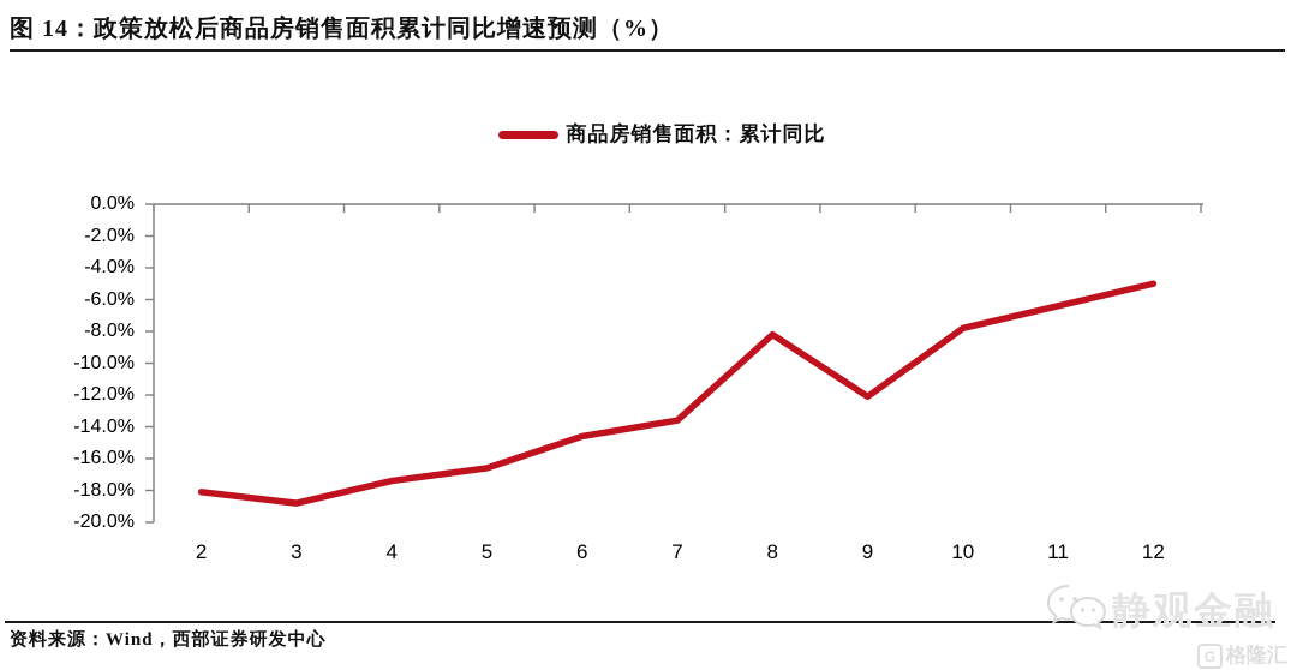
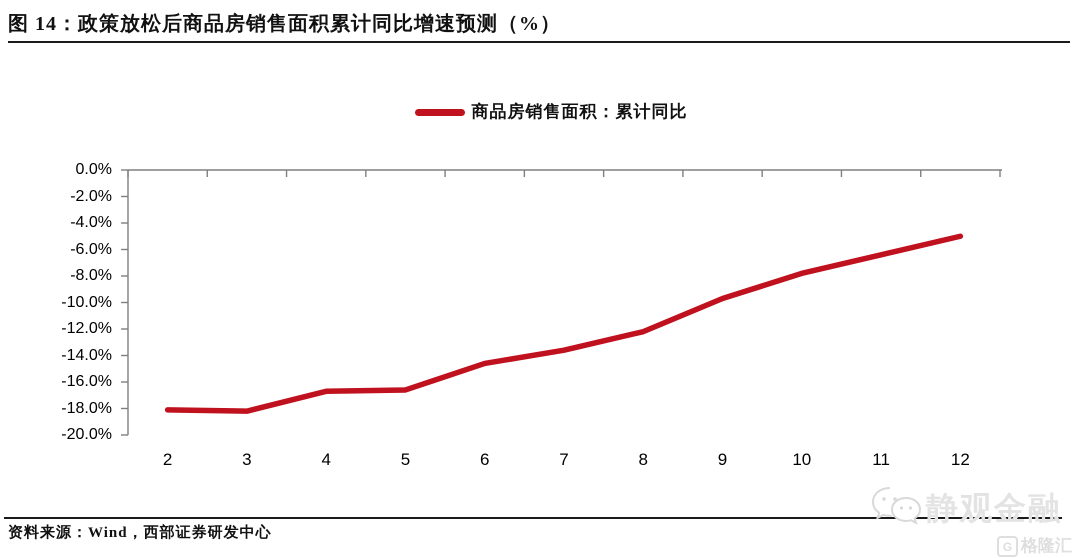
3: -18.8% -> -18.2%
4: -17.4% -> -16.7%
8: -8.2% -> -12.2%
9: -12.1% -> -9.7%
